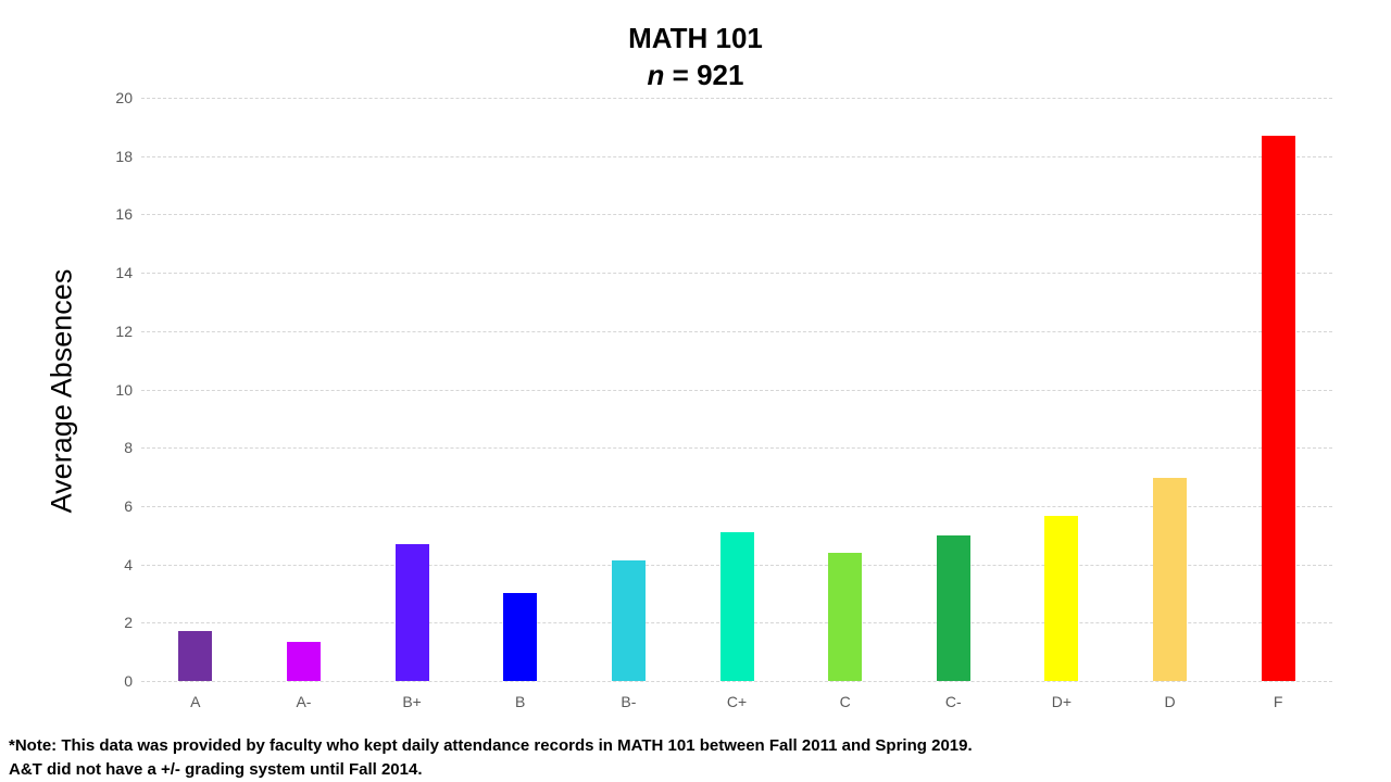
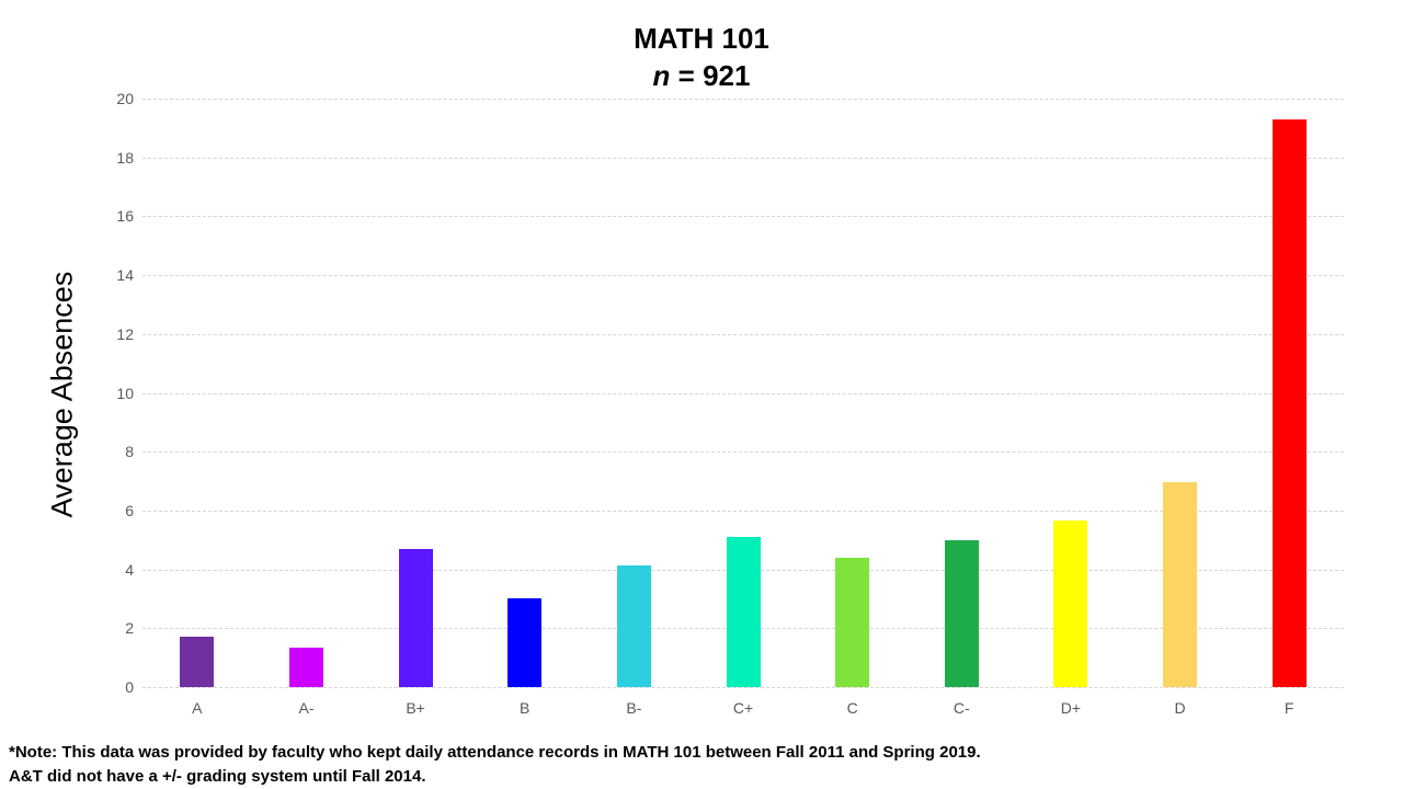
F: 18.7 -> 19.3
